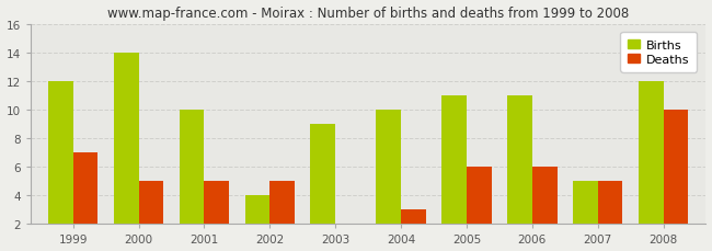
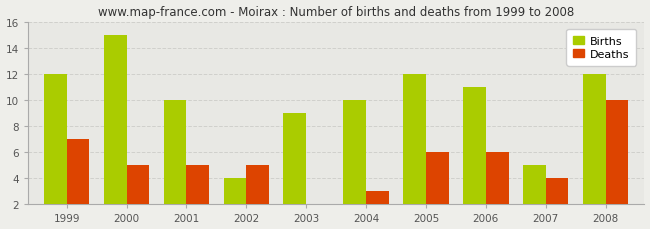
Births/2000: 14 -> 15
Births/2005: 11 -> 12
Deaths/2007: 5 -> 4
